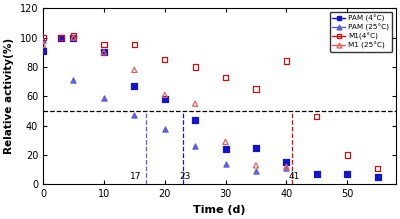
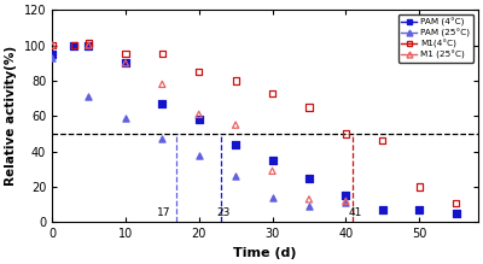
PAM (4°C)/0: 91 -> 95
PAM (25°C)/0: 98 -> 93
M1 (25°C)/0: 95 -> 100
PAM (4°C)/30: 24 -> 35
M1(4°C)/40: 84 -> 50
